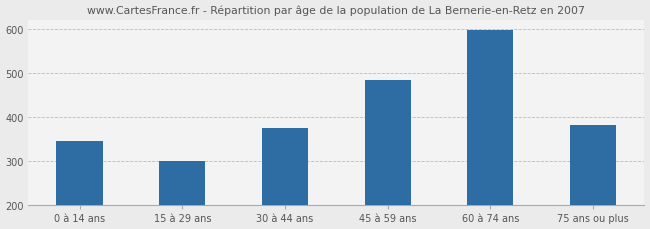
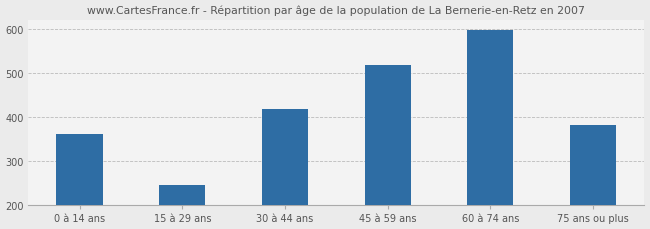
0 à 14 ans: 345 -> 362
15 à 29 ans: 300 -> 245
30 à 44 ans: 375 -> 417
45 à 59 ans: 485 -> 519
